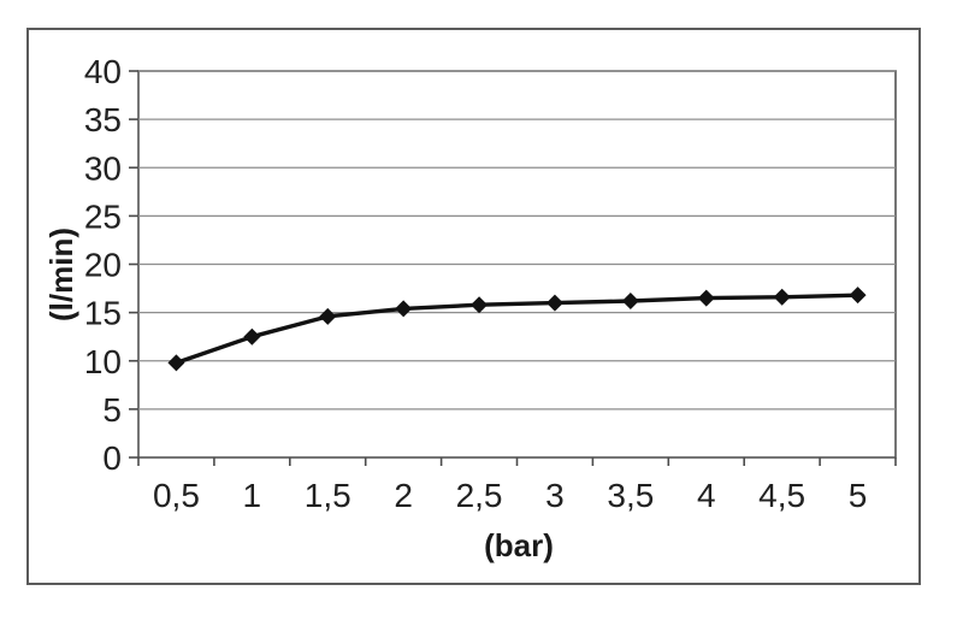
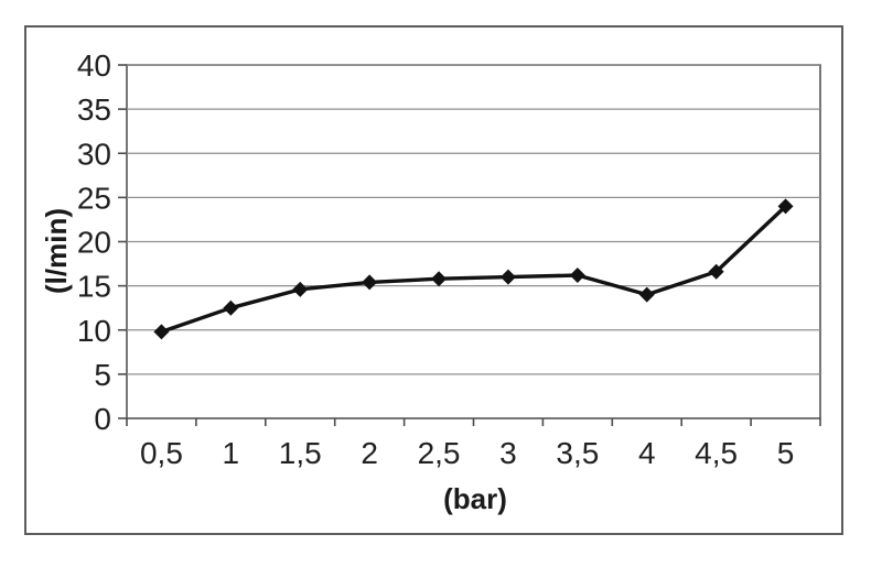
4: 16 -> 14
5: 17 -> 24
